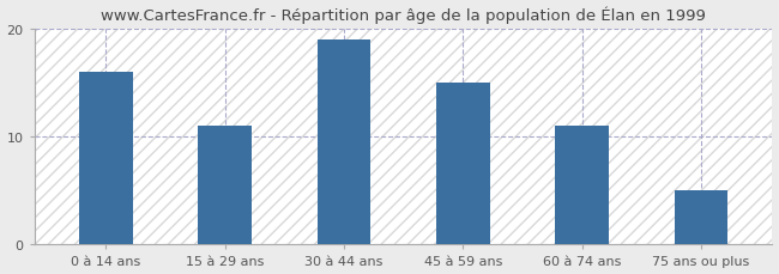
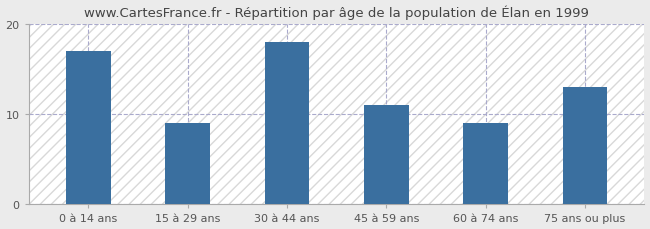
0 à 14 ans: 16 -> 17
15 à 29 ans: 11 -> 9
30 à 44 ans: 19 -> 18
45 à 59 ans: 15 -> 11
60 à 74 ans: 11 -> 9
75 ans ou plus: 5 -> 13
